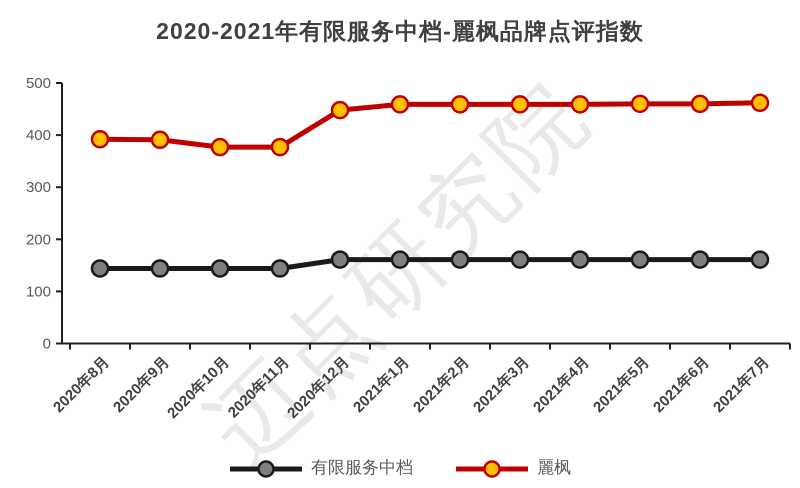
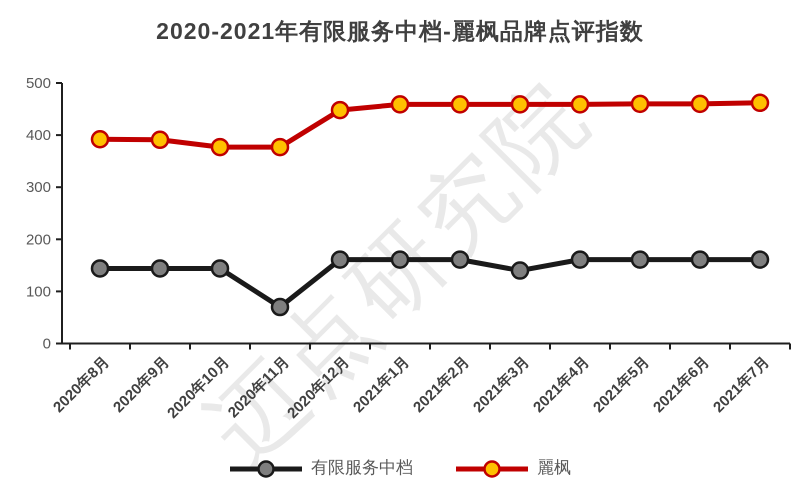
有限服务中档/2020年11月: 140 -> 70
有限服务中档/2021年3月: 160 -> 140
